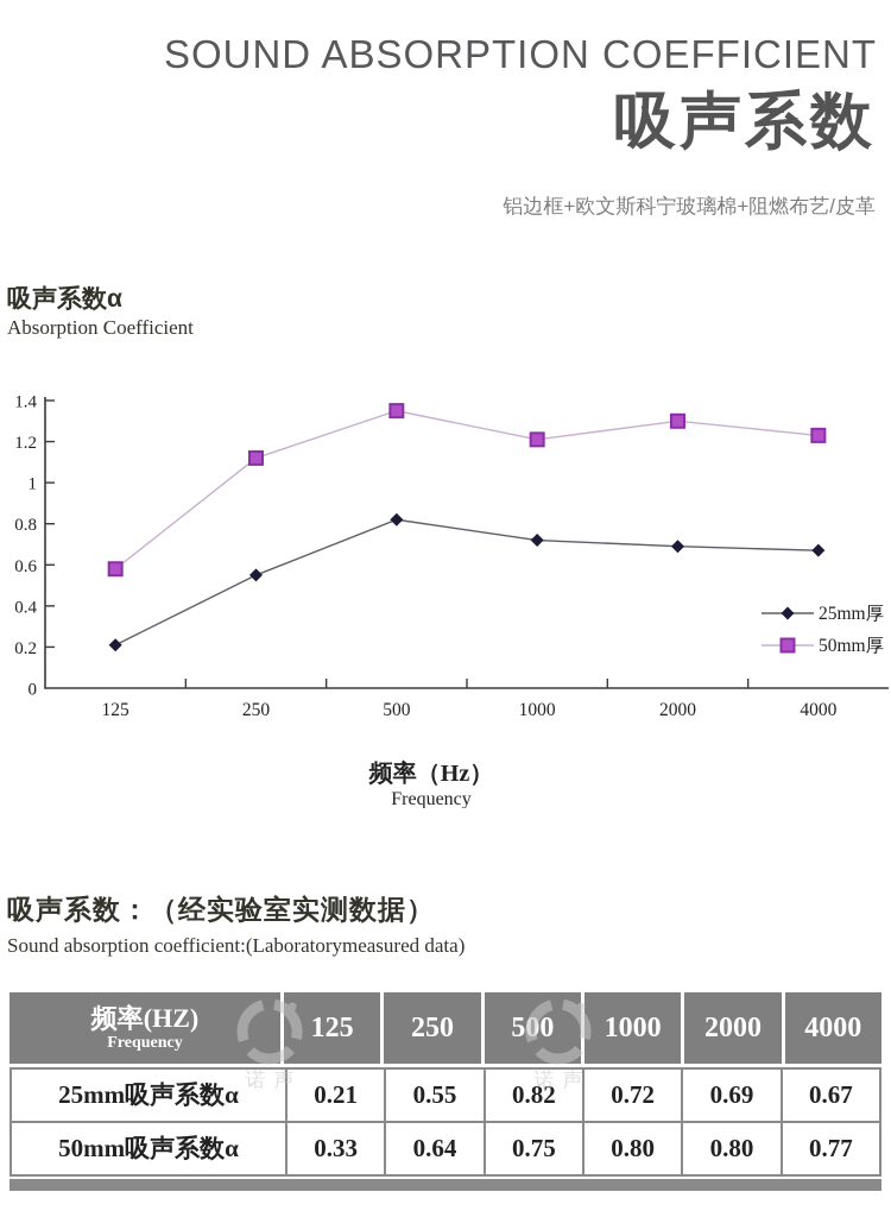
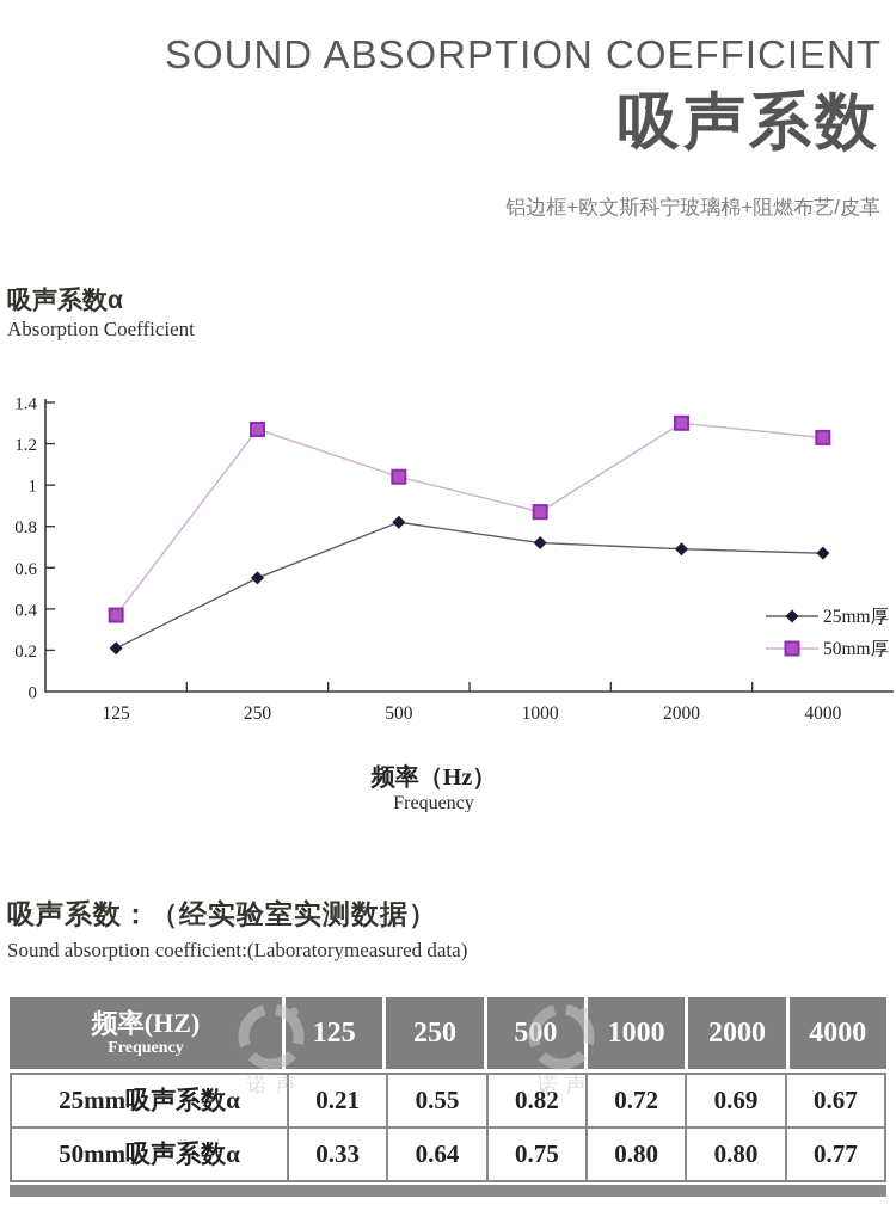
50mm厚/125: 0.58 -> 0.37
50mm厚/250: 1.12 -> 1.27
50mm厚/500: 1.35 -> 1.04
50mm厚/1000: 1.21 -> 0.87
